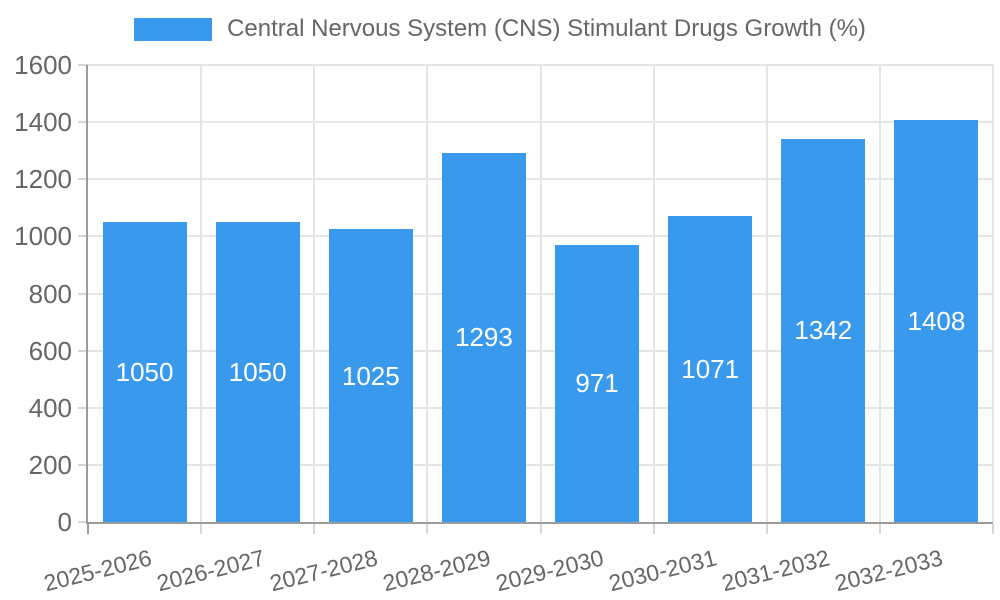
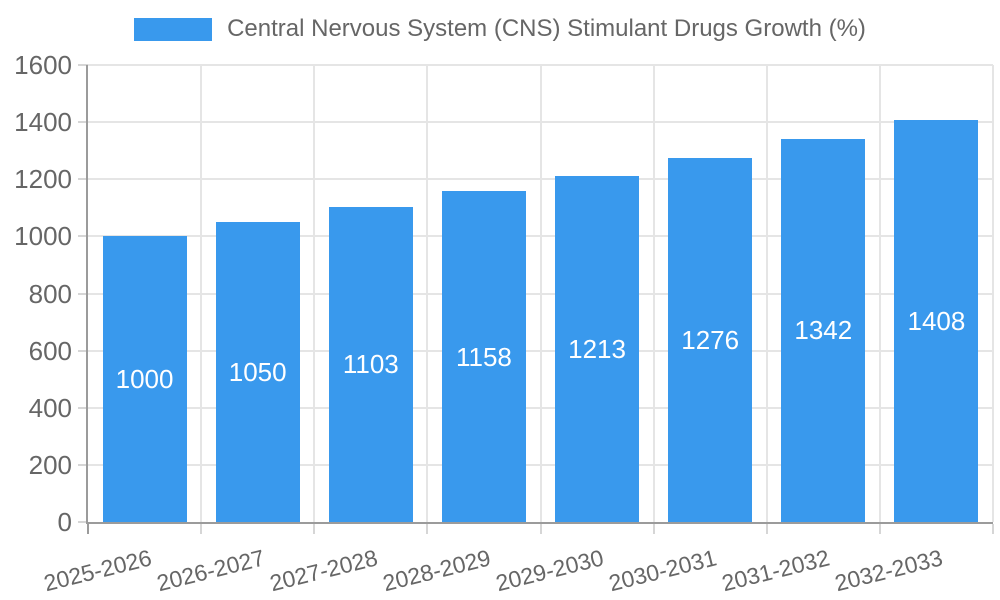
2025-2026: 1050 -> 1000
2027-2028: 1025 -> 1103
2028-2029: 1293 -> 1158
2029-2030: 971 -> 1213
2030-2031: 1071 -> 1276
